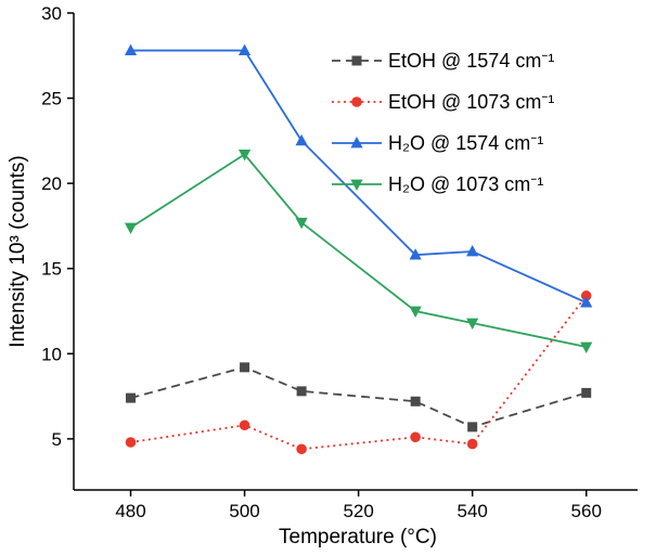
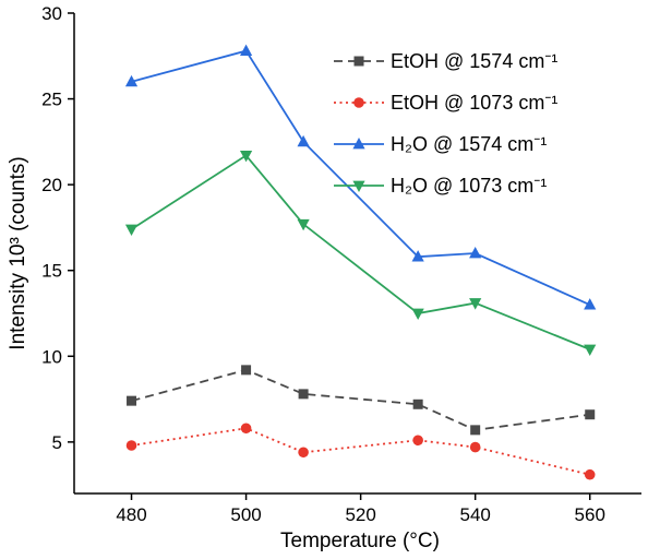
H₂O @ 1574 cm⁻¹/480: 27.8 -> 26.0
H₂O @ 1073 cm⁻¹/540: 11.8 -> 13.1
EtOH @ 1574 cm⁻¹/560: 7.7 -> 6.6
EtOH @ 1073 cm⁻¹/560: 13.4 -> 3.1
